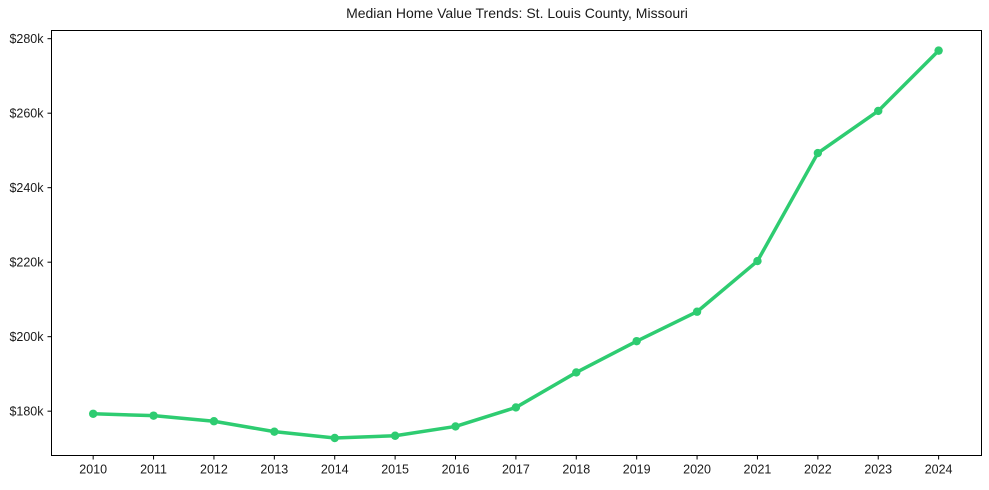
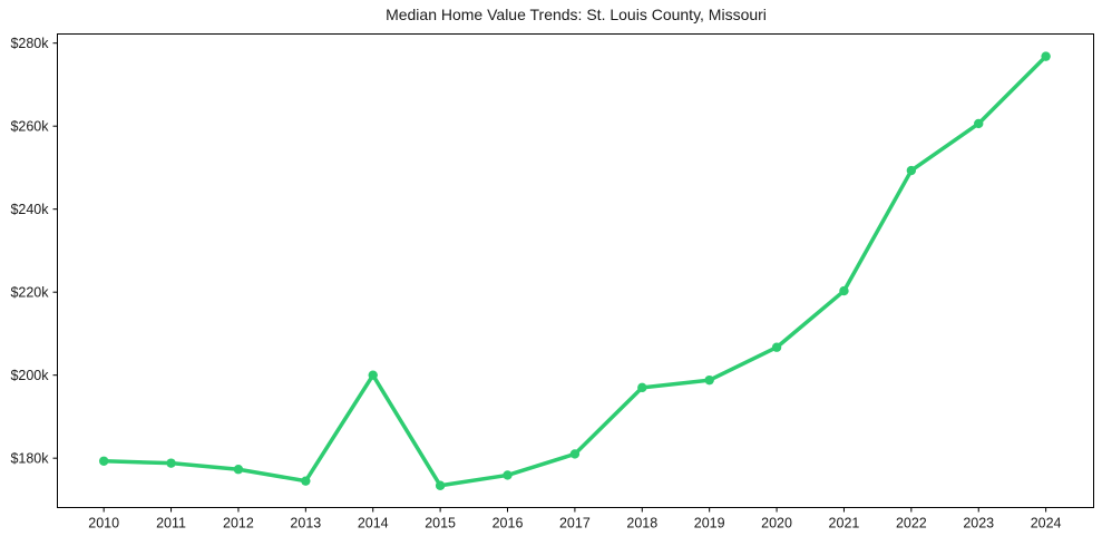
2014: $173k -> $200k
2018: $190k -> $197k
